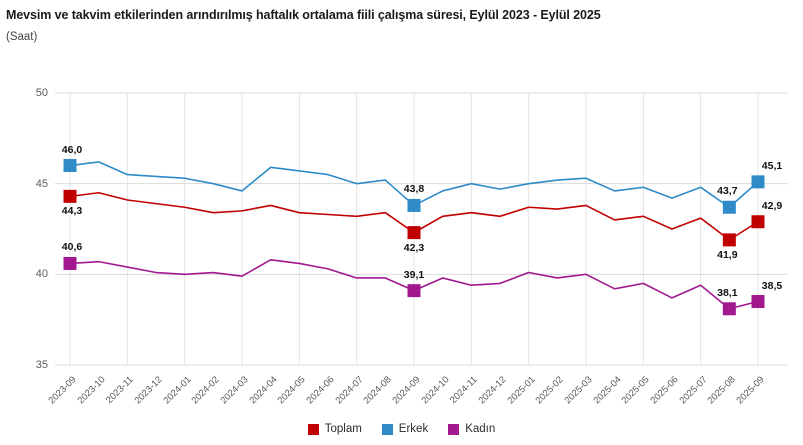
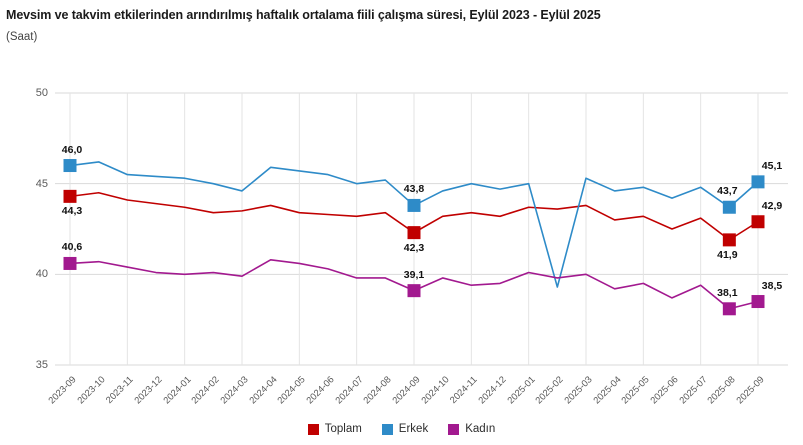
Erkek/2025-02: 45.2 -> 39.3
